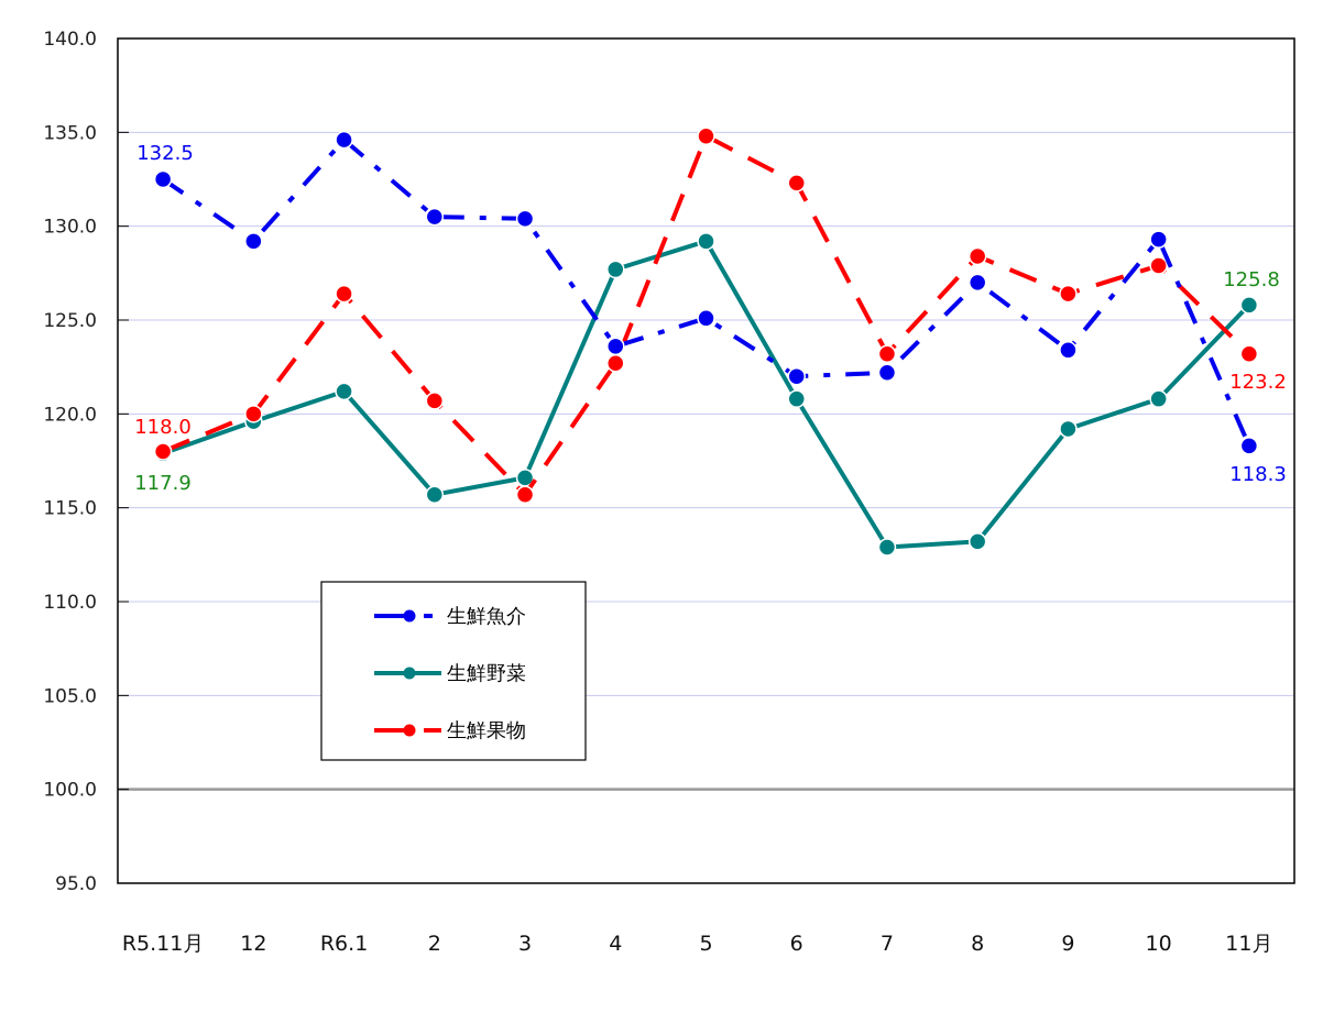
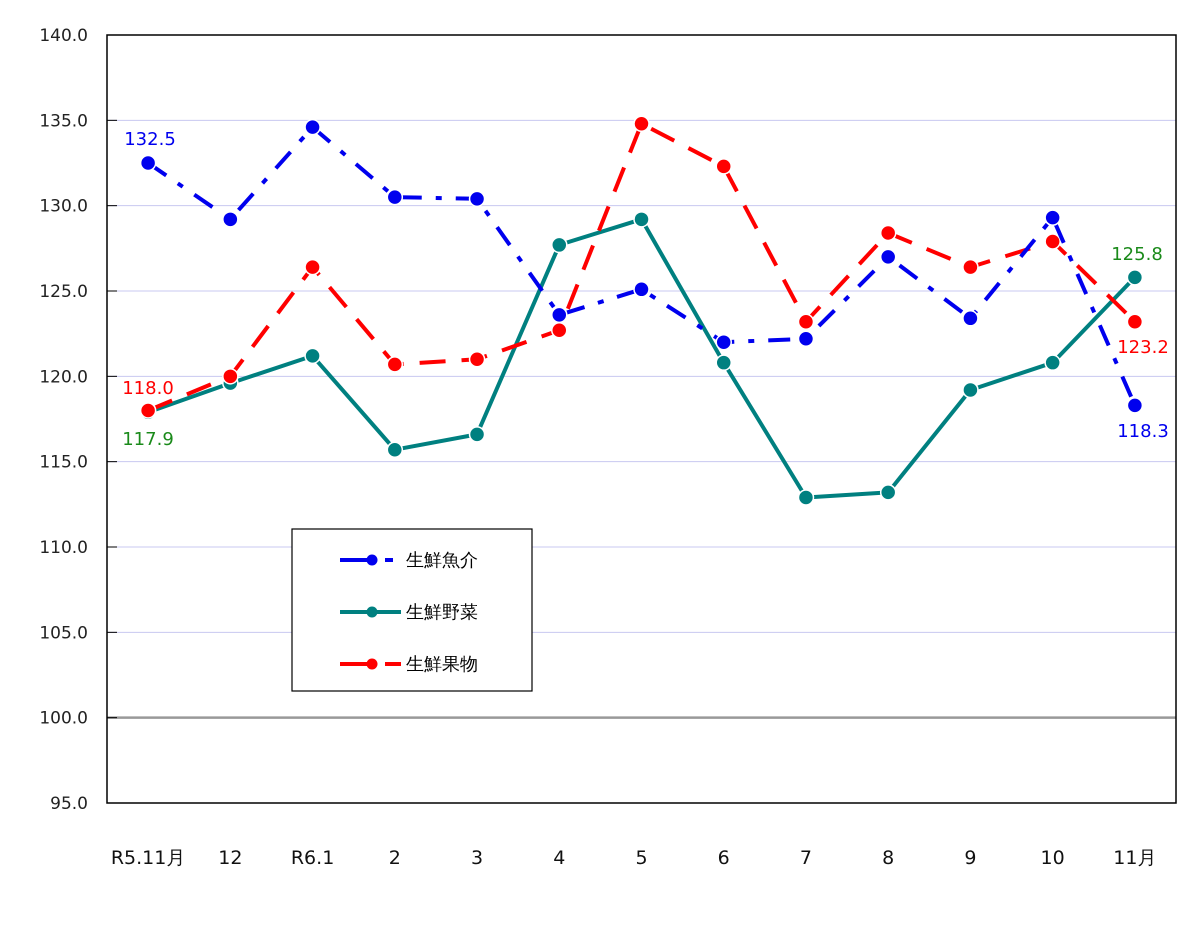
生鮮果物/3: 115.7 -> 121.0
